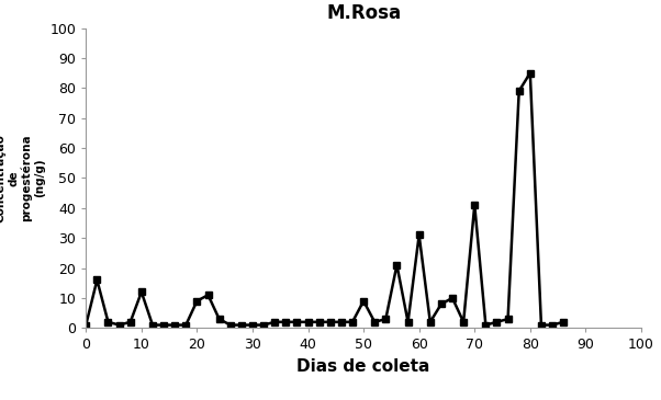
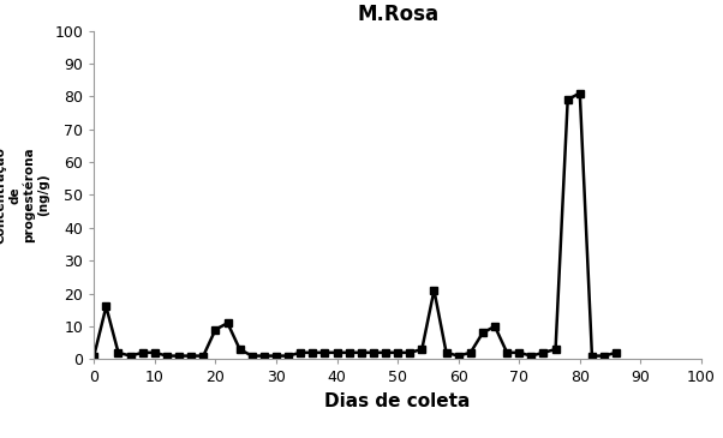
10: 12 -> 2
50: 9 -> 2
60: 31 -> 1
70: 41 -> 2
80: 85 -> 81
